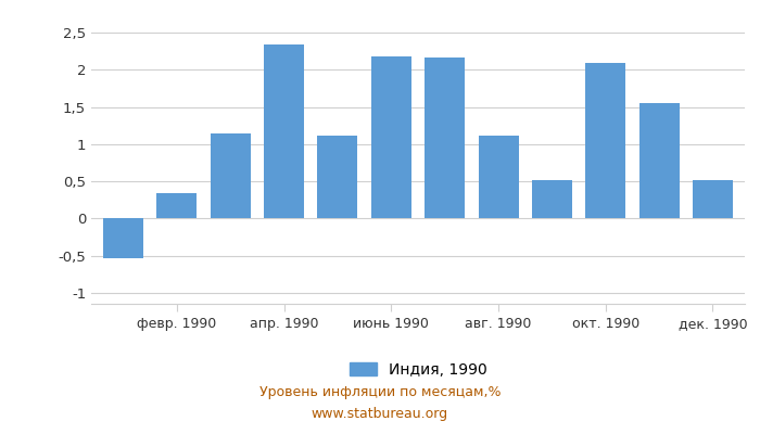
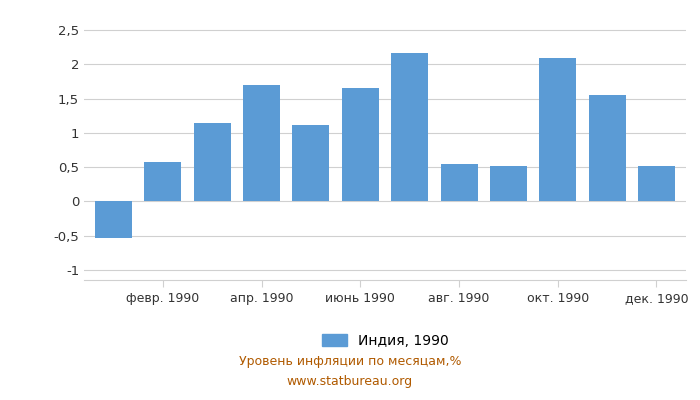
февр. 1990: 0,34 -> 0,58
апр. 1990: 2,34 -> 1,70
июнь 1990: 2,18 -> 1,65
авг. 1990: 1,12 -> 0,54
